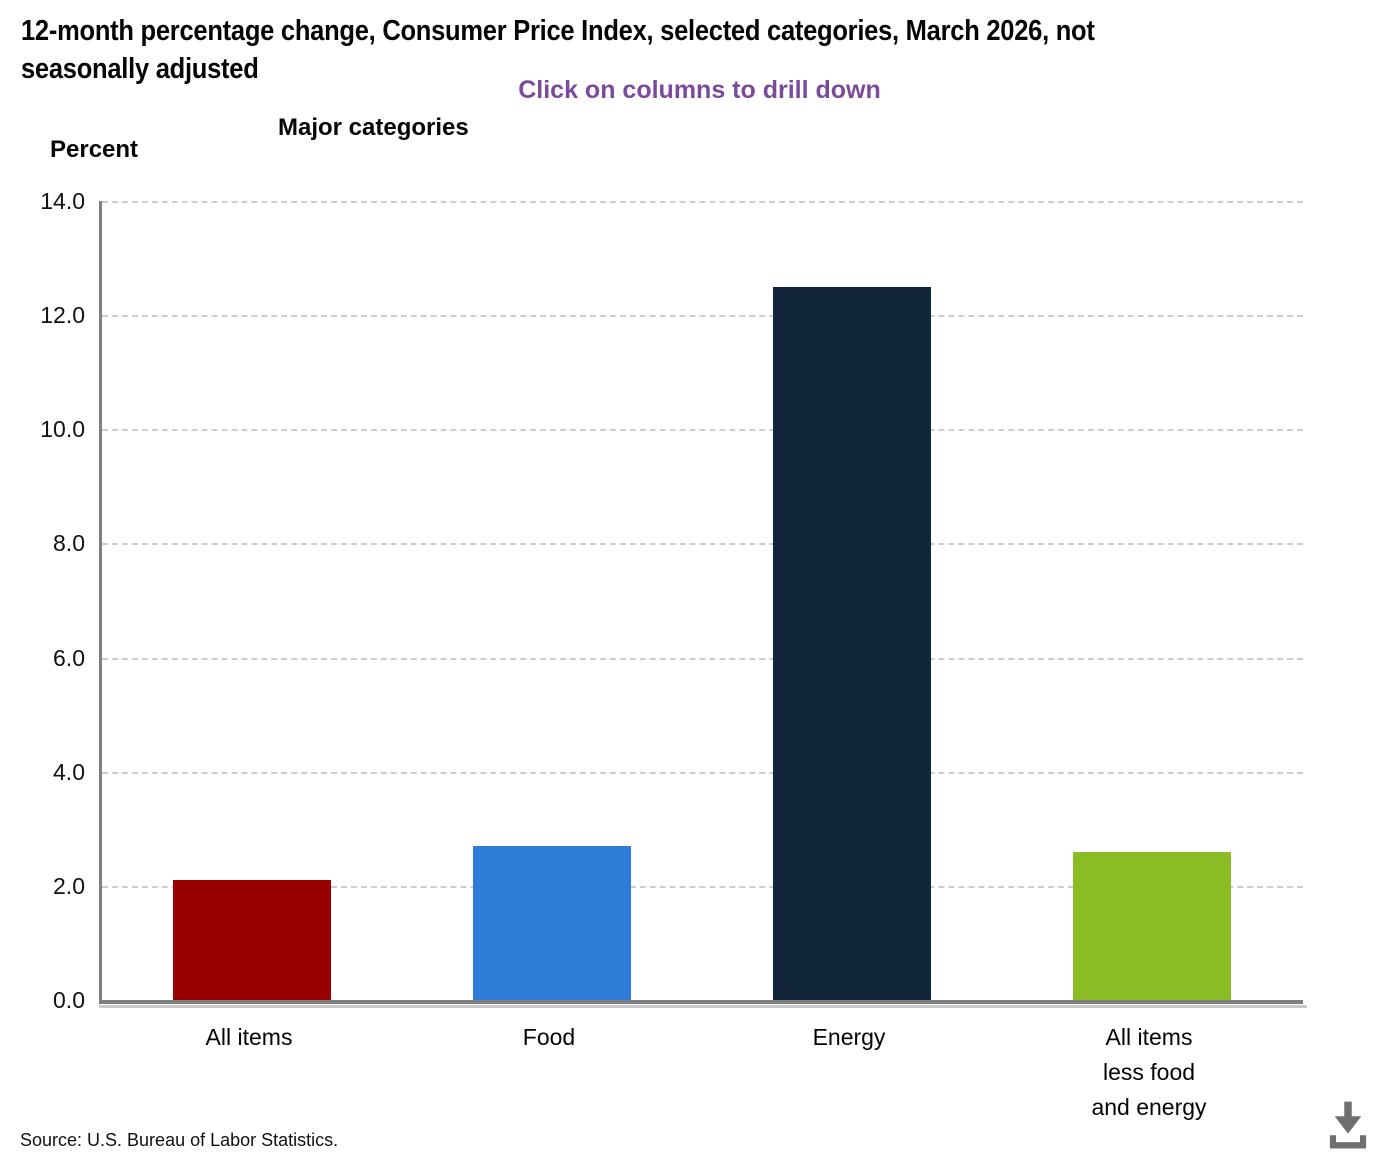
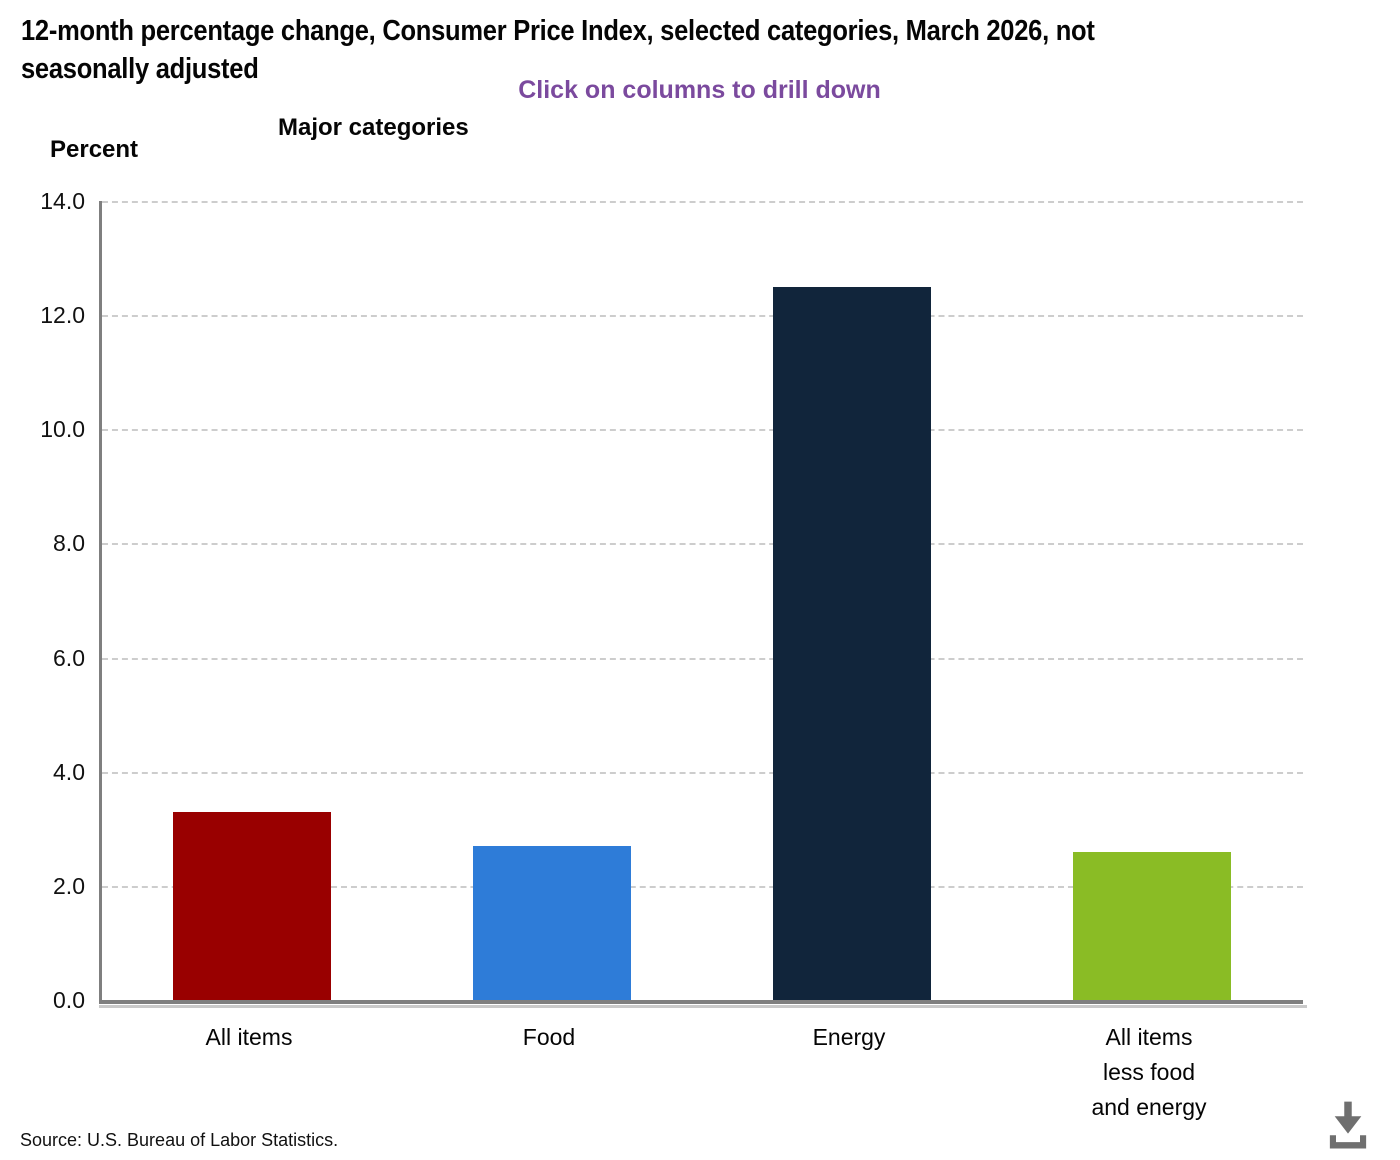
All items: 2.1 -> 3.3
